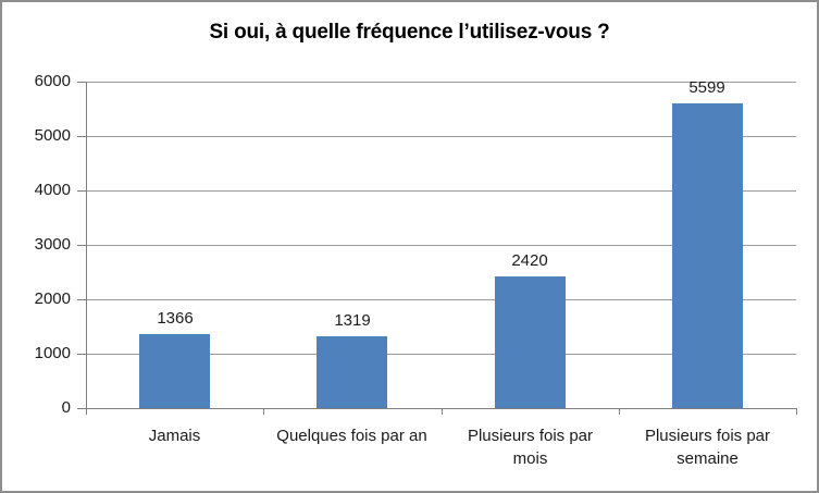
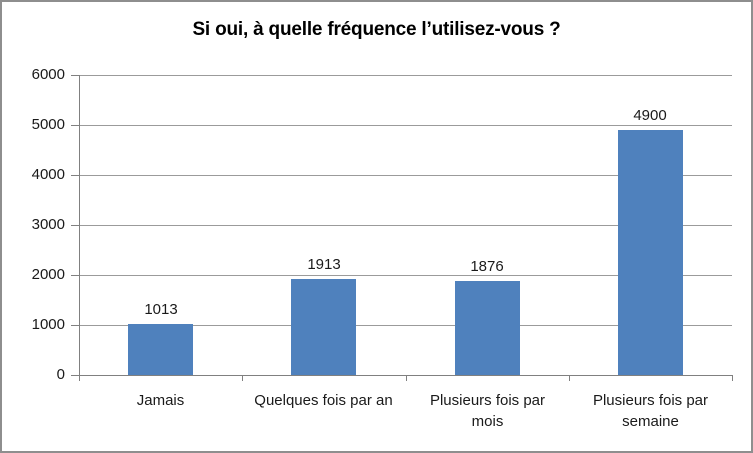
Jamais: 1366 -> 1013
Quelques fois par an: 1319 -> 1913
Plusieurs fois par mois: 2420 -> 1876
Plusieurs fois par semaine: 5599 -> 4900
